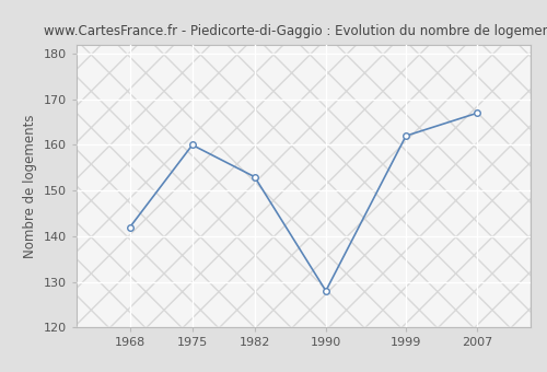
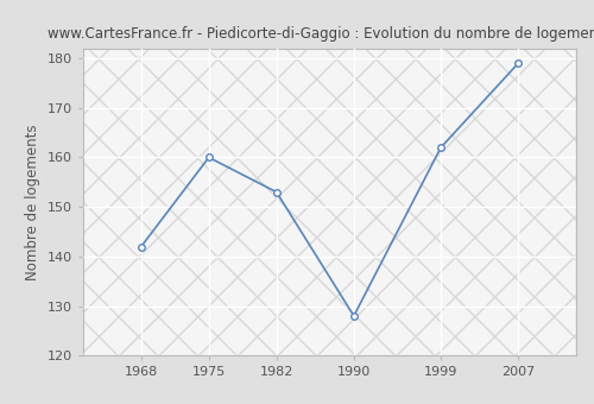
2007: 167 -> 179
